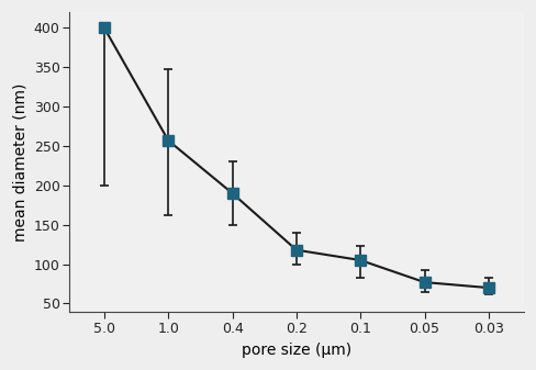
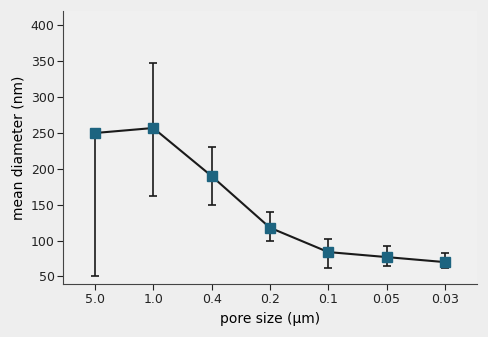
5.0: 400 -> 250
0.1: 105 -> 84
